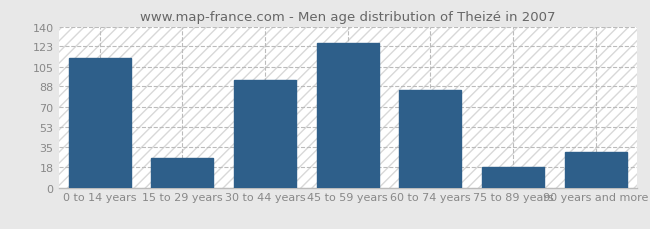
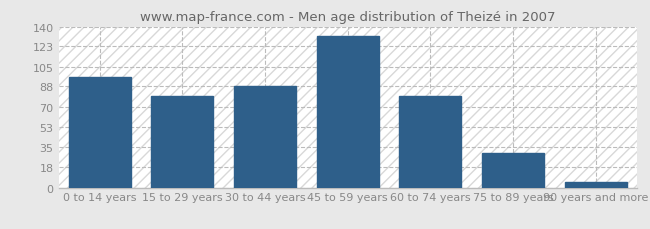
0 to 14 years: 113 -> 96
15 to 29 years: 26 -> 80
30 to 44 years: 94 -> 88
45 to 59 years: 126 -> 132
60 to 74 years: 85 -> 80
75 to 89 years: 18 -> 30
90 years and more: 31 -> 5
